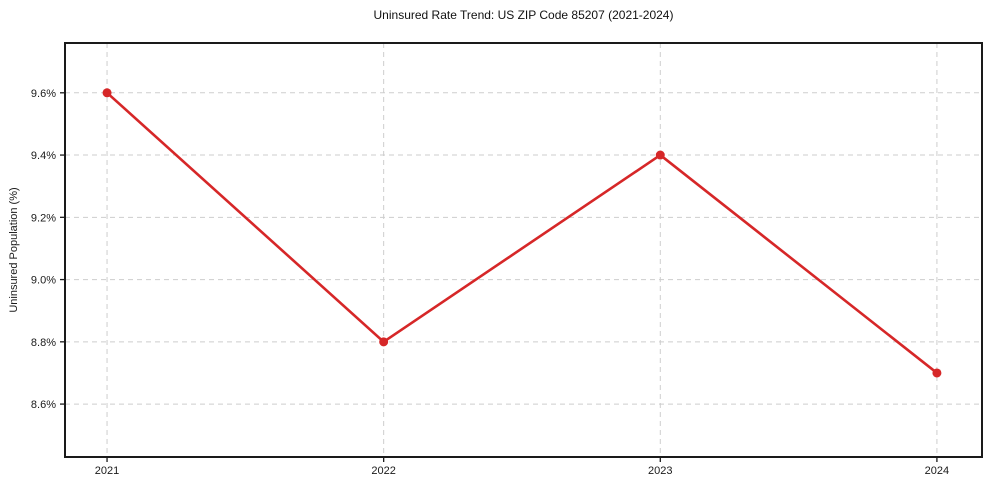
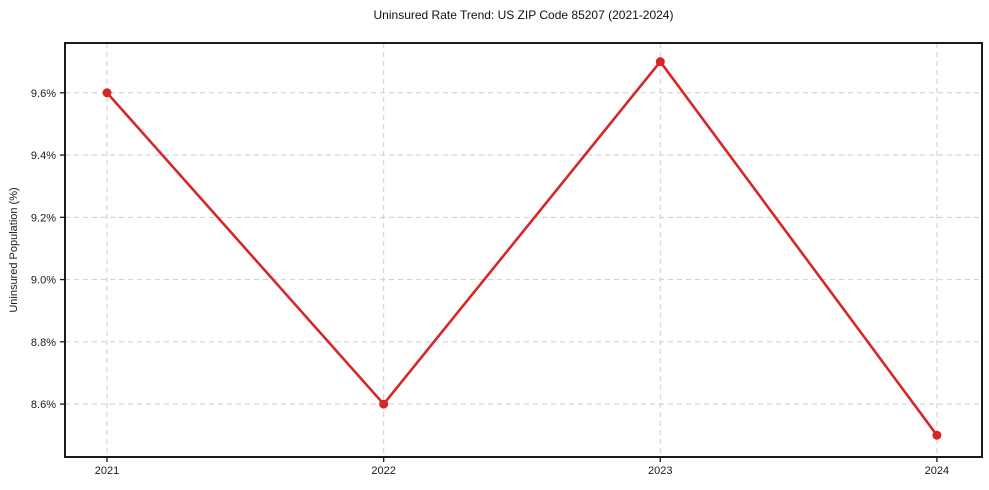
2022: 8.8% -> 8.6%
2023: 9.4% -> 9.7%
2024: 8.7% -> 8.5%
